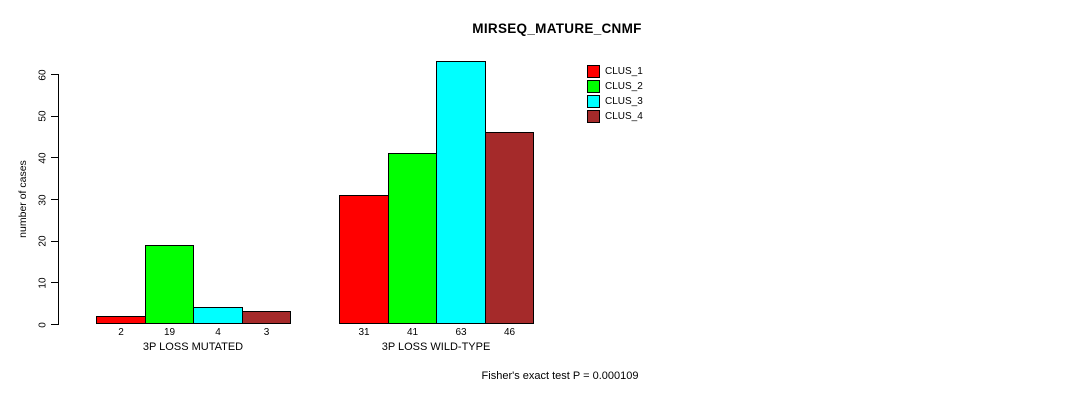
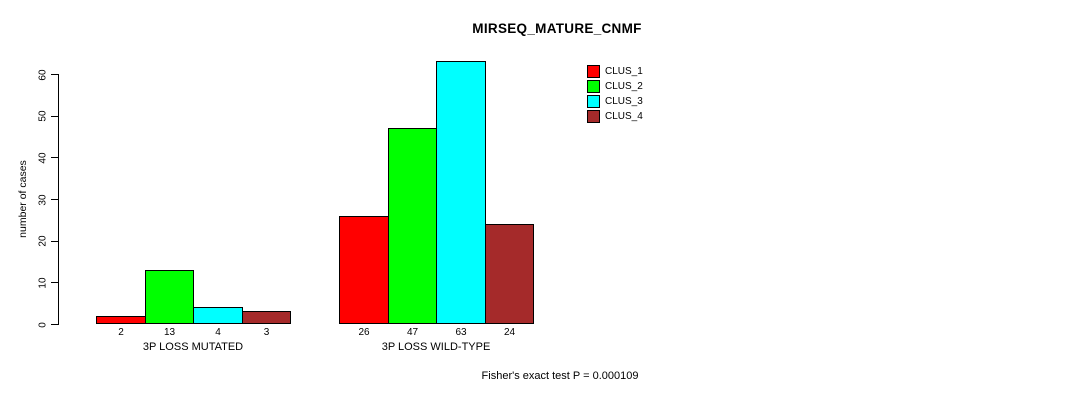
CLUS_2/3P LOSS MUTATED: 19 -> 13
CLUS_1/3P LOSS WILD-TYPE: 31 -> 26
CLUS_2/3P LOSS WILD-TYPE: 41 -> 47
CLUS_4/3P LOSS WILD-TYPE: 46 -> 24
